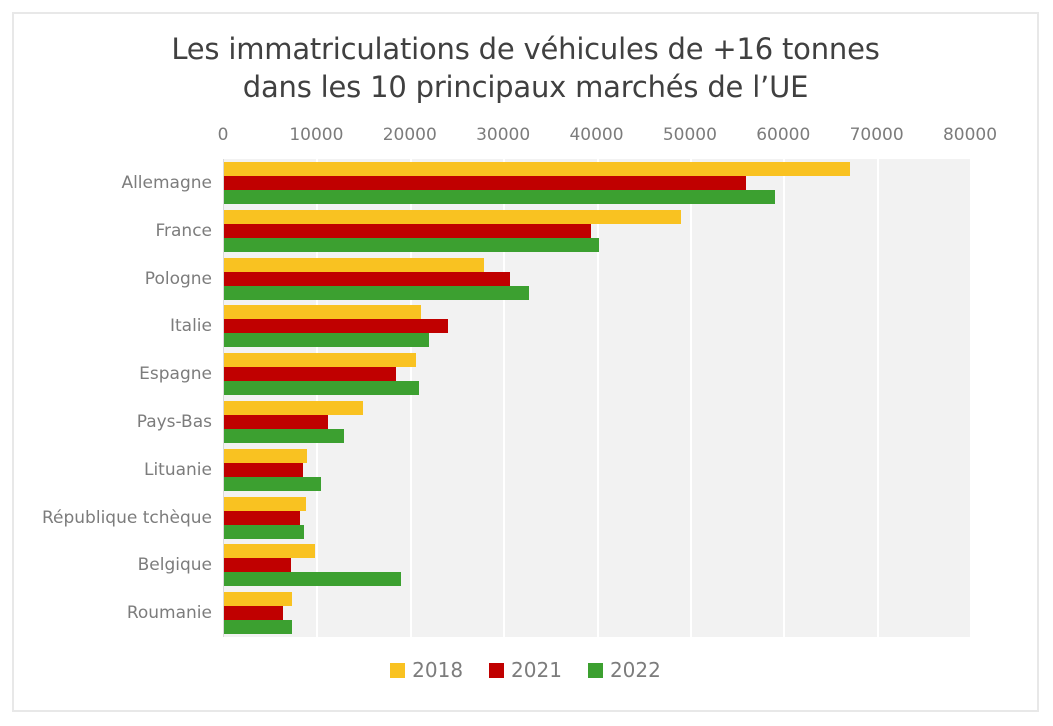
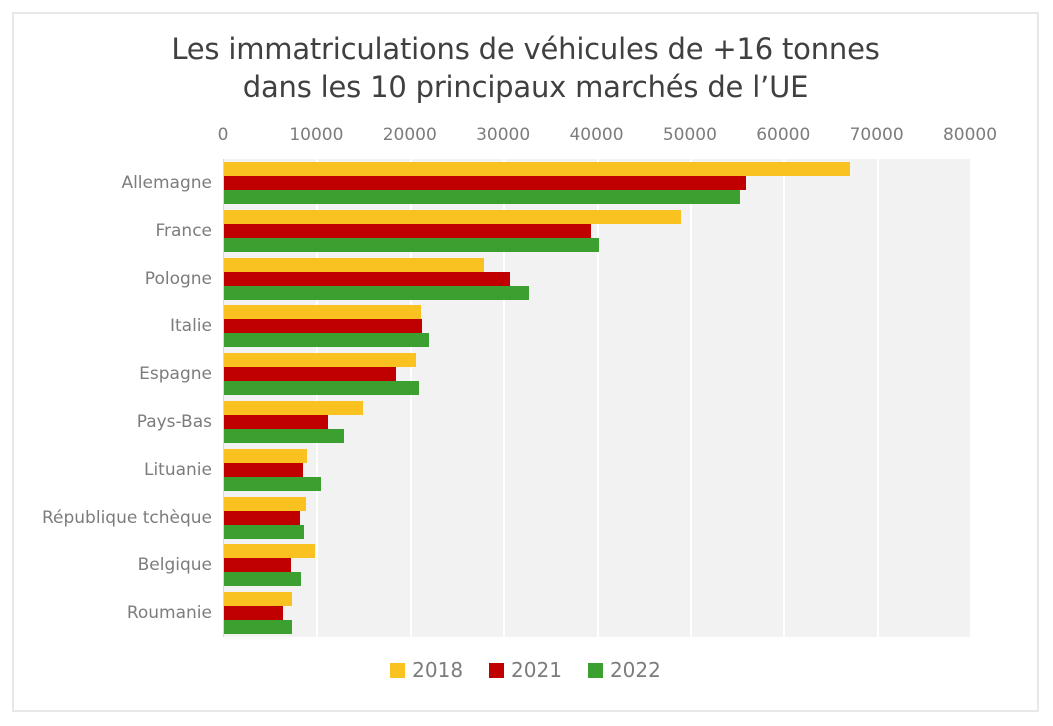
2022/Allemagne: 59000 -> 55000
2021/Italie: 24000 -> 21000
2022/Belgique: 19000 -> 8000
